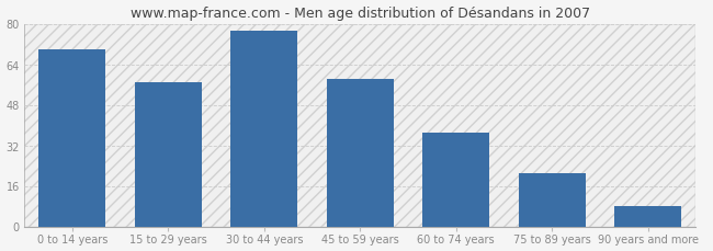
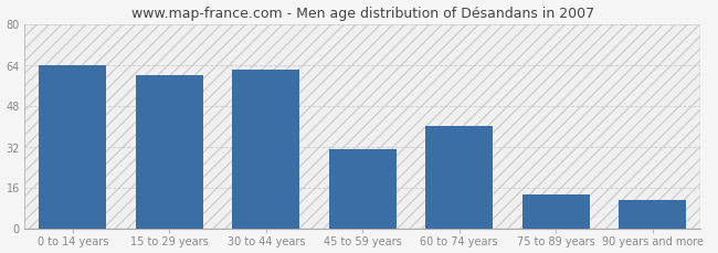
0 to 14 years: 70 -> 64
15 to 29 years: 57 -> 60
30 to 44 years: 77 -> 62
45 to 59 years: 58 -> 31
60 to 74 years: 37 -> 40
75 to 89 years: 21 -> 13
90 years and more: 8 -> 11
